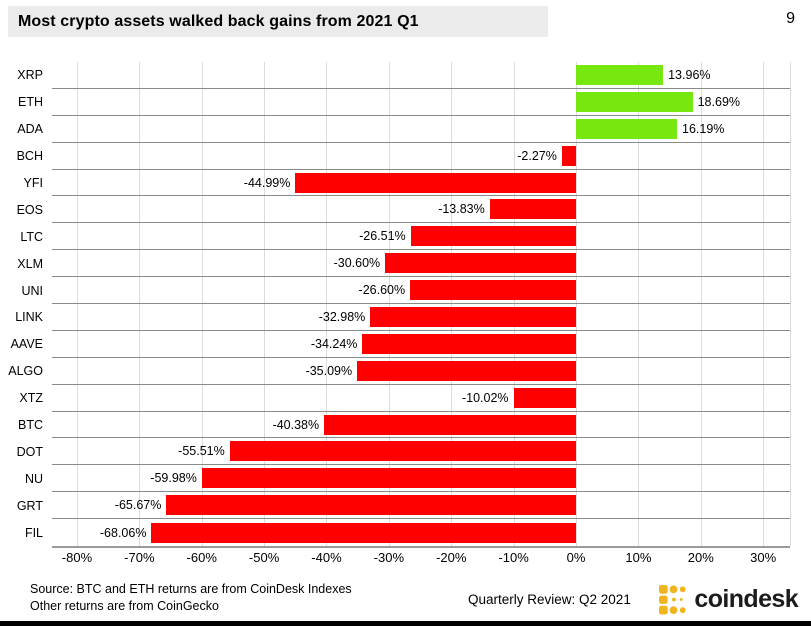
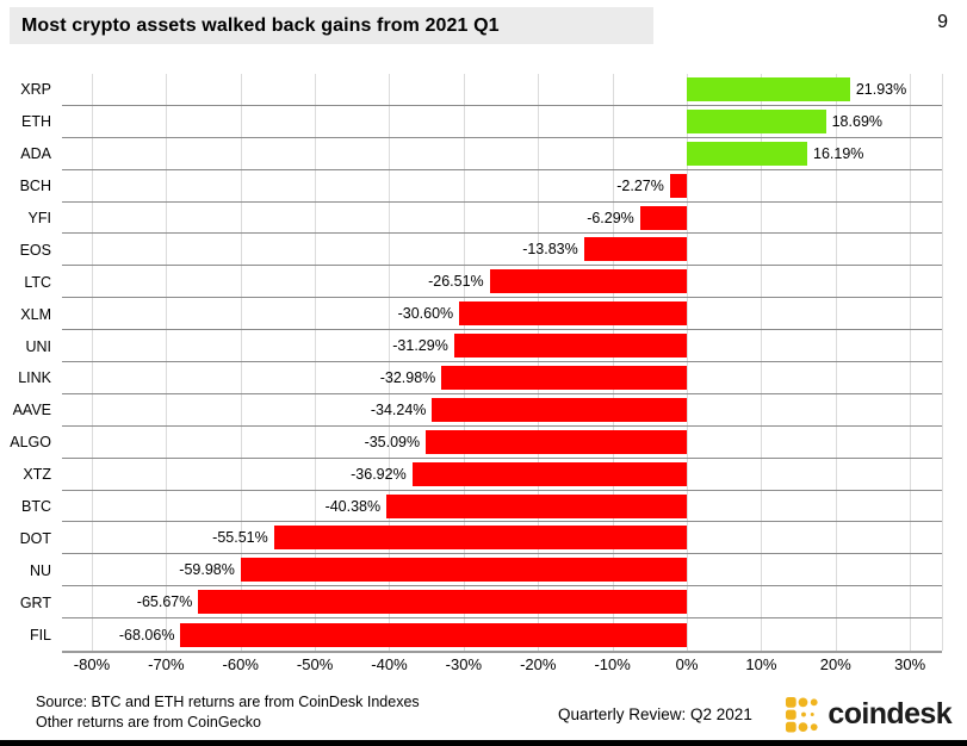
XRP: 13.96% -> 21.93%
YFI: -44.99% -> -6.29%
UNI: -26.60% -> -31.29%
XTZ: -10.02% -> -36.92%
